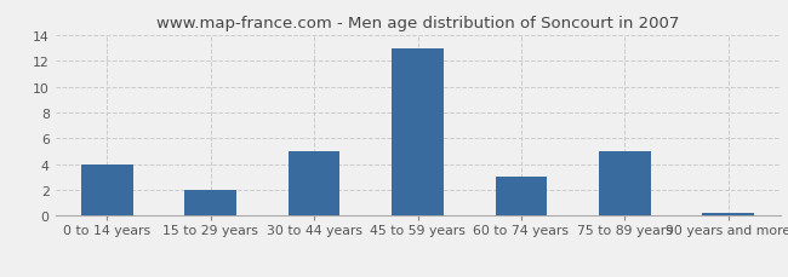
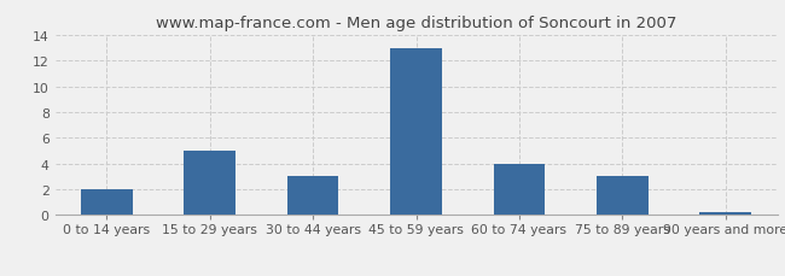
0 to 14 years: 4.0 -> 2.0
15 to 29 years: 2.0 -> 5.0
30 to 44 years: 5.0 -> 3.0
60 to 74 years: 3.0 -> 4.0
75 to 89 years: 5.0 -> 3.0
